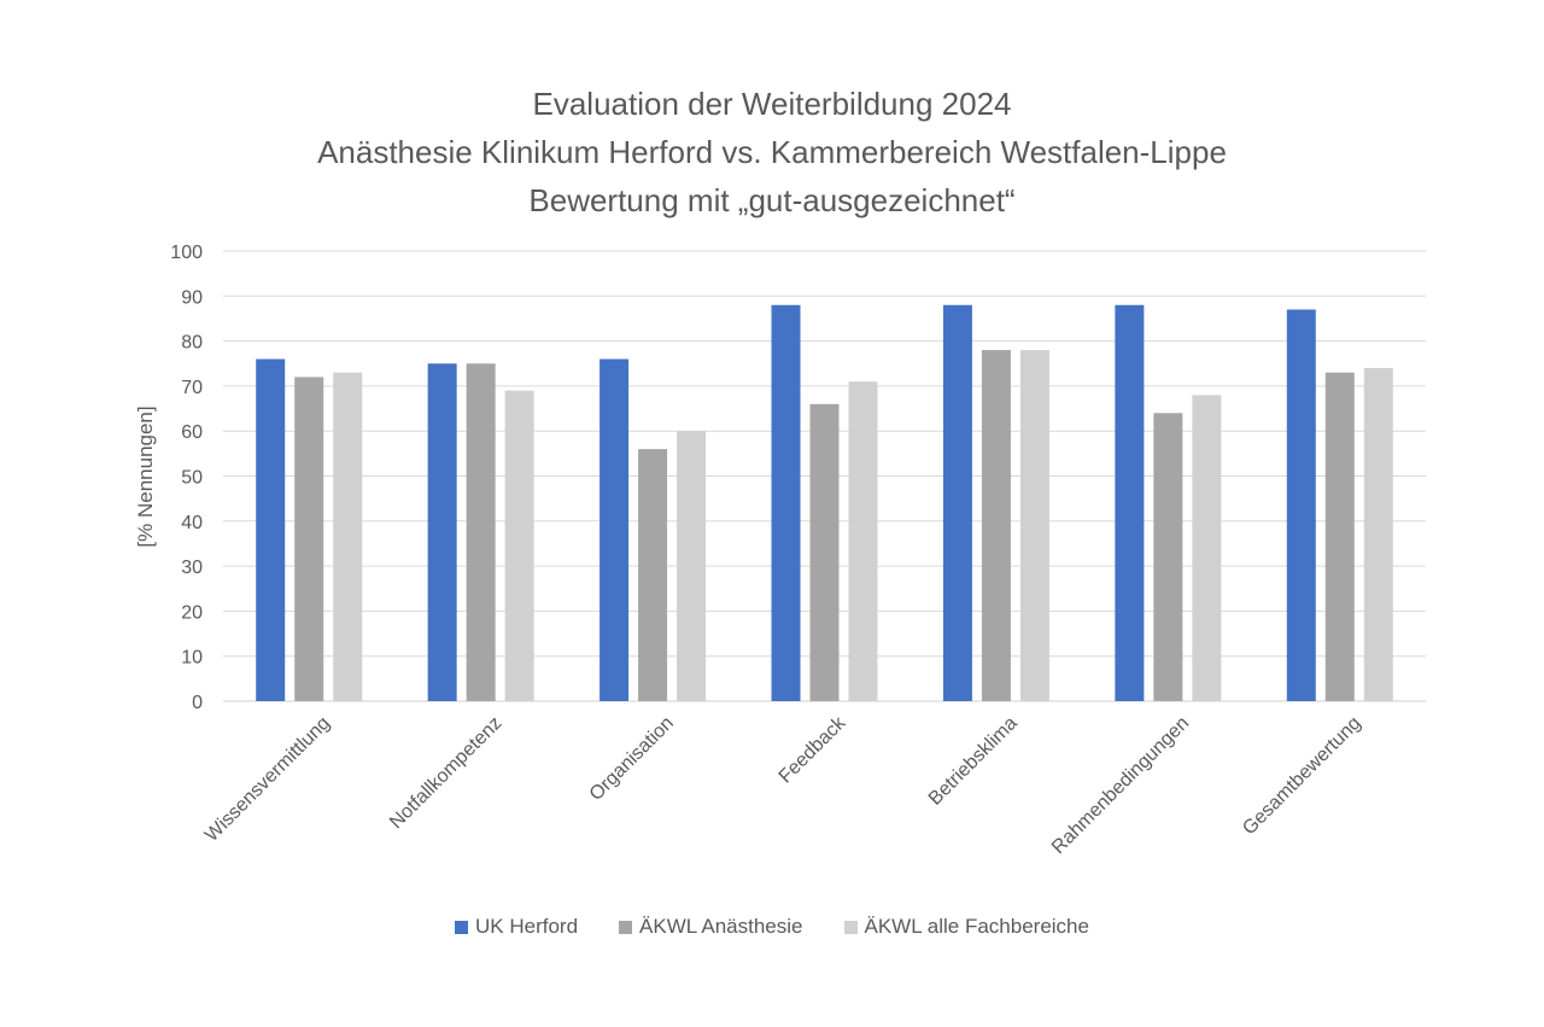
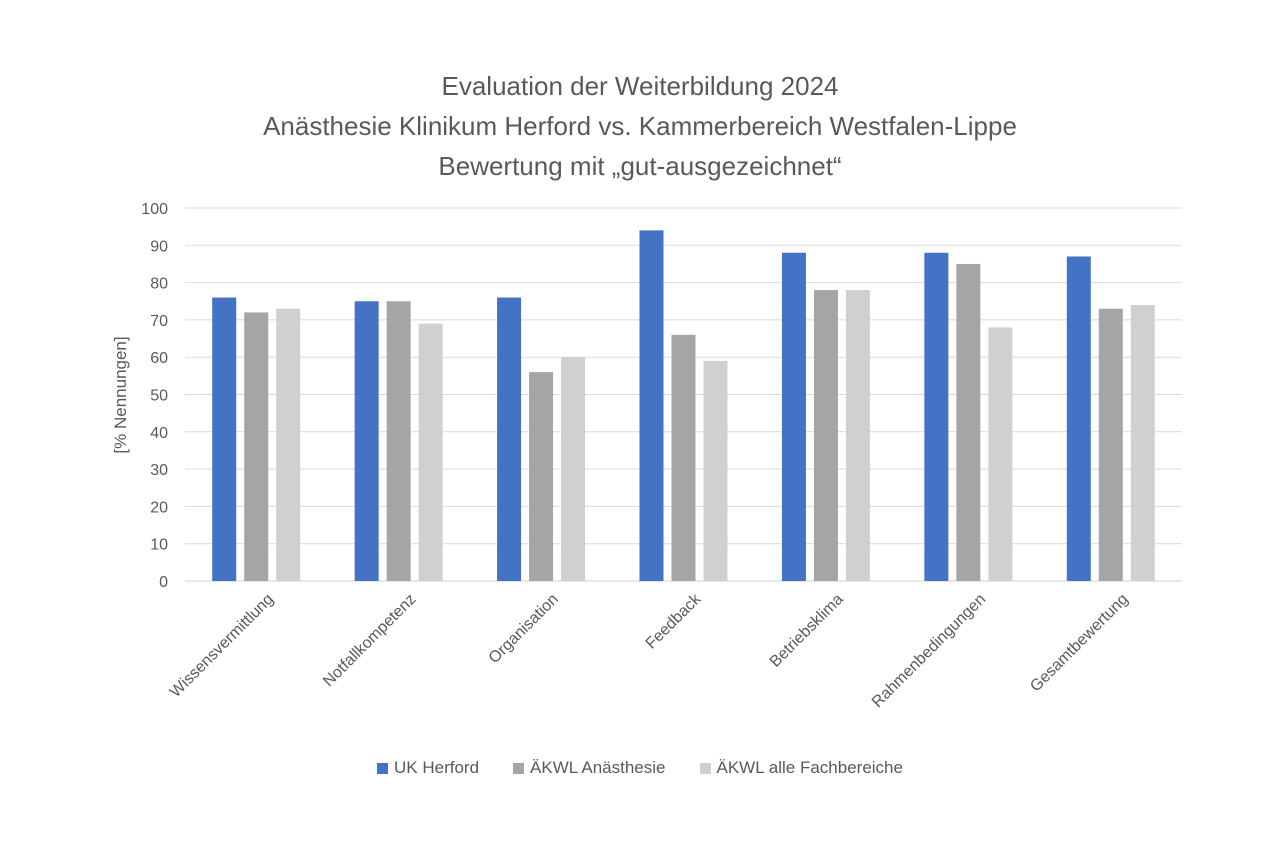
UK Herford/Feedback: 88 -> 94
ÄKWL alle Fachbereiche/Feedback: 71 -> 59
ÄKWL Anästhesie/Rahmenbedingungen: 64 -> 85
